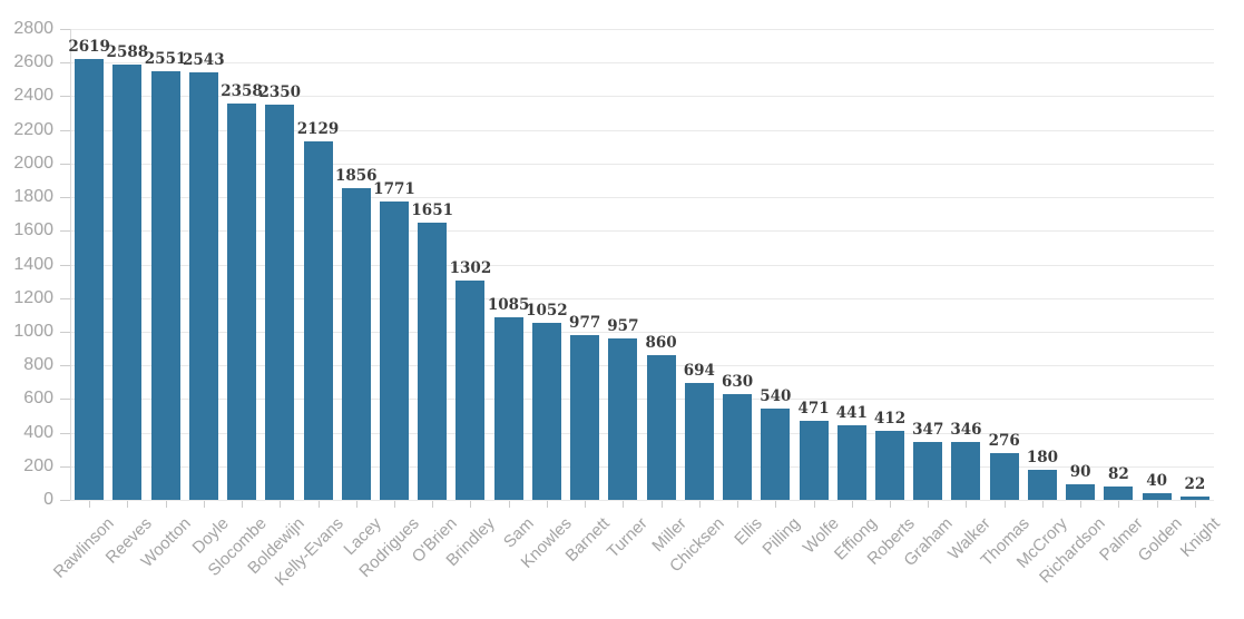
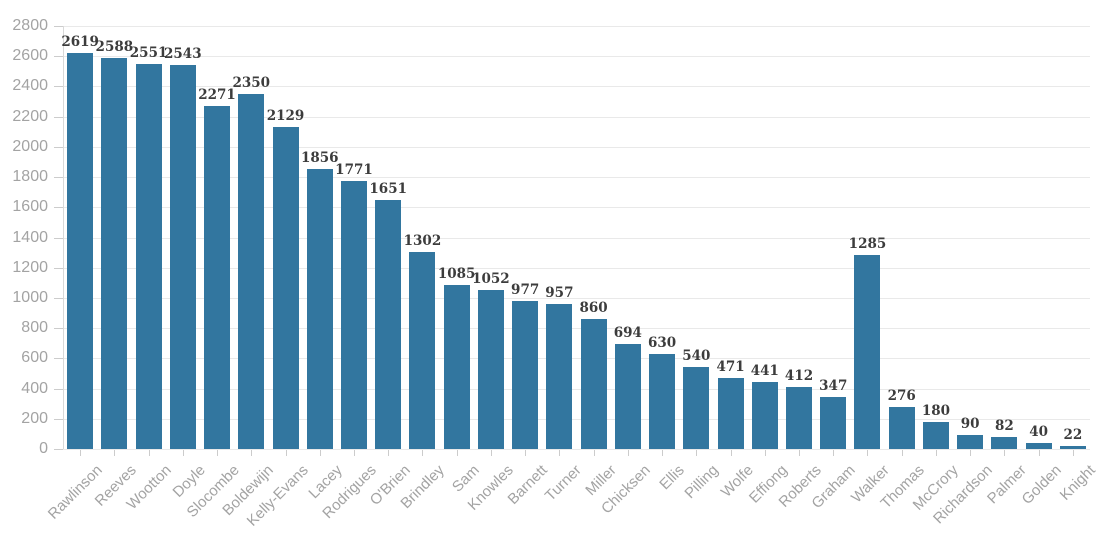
Slocombe: 2358 -> 2271
Walker: 346 -> 1285
